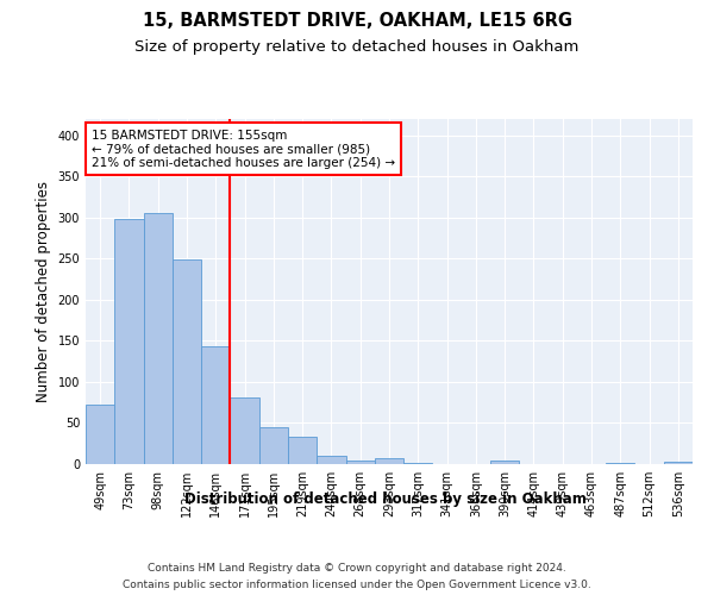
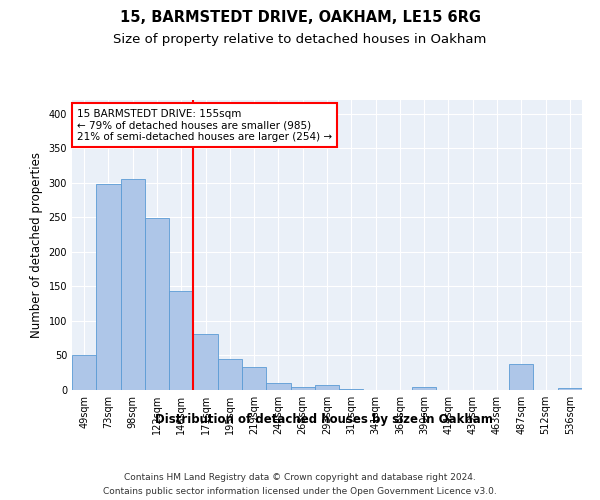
49sqm: 72 -> 50
487sqm: 2 -> 38
